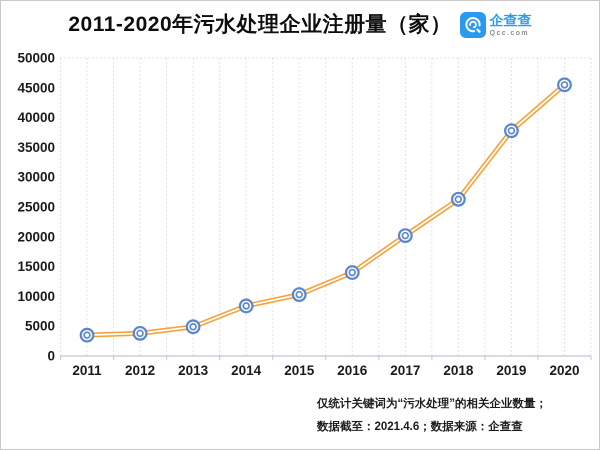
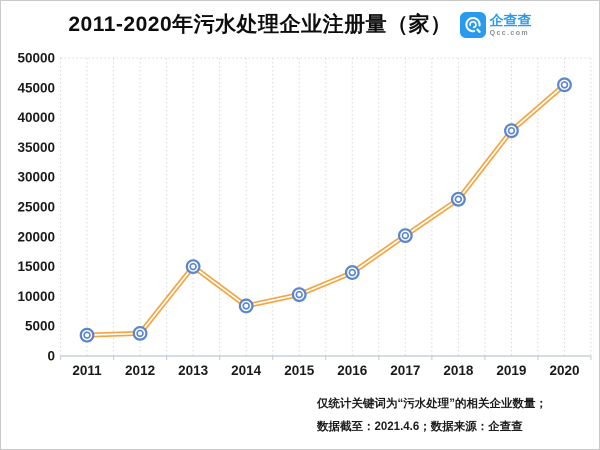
2013: 5000 -> 15000
